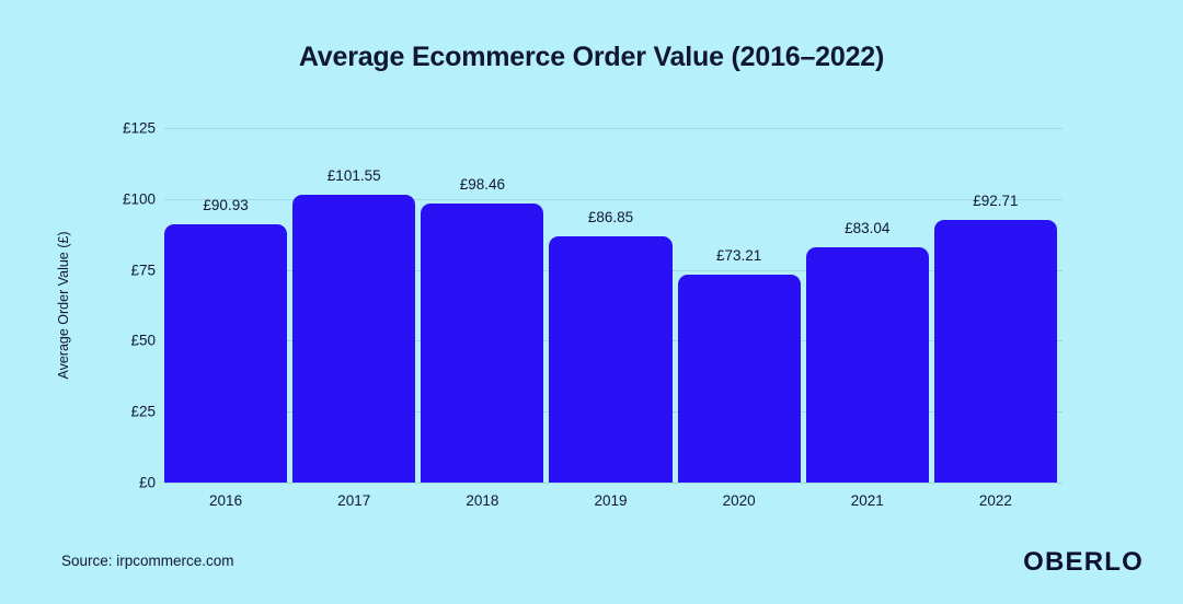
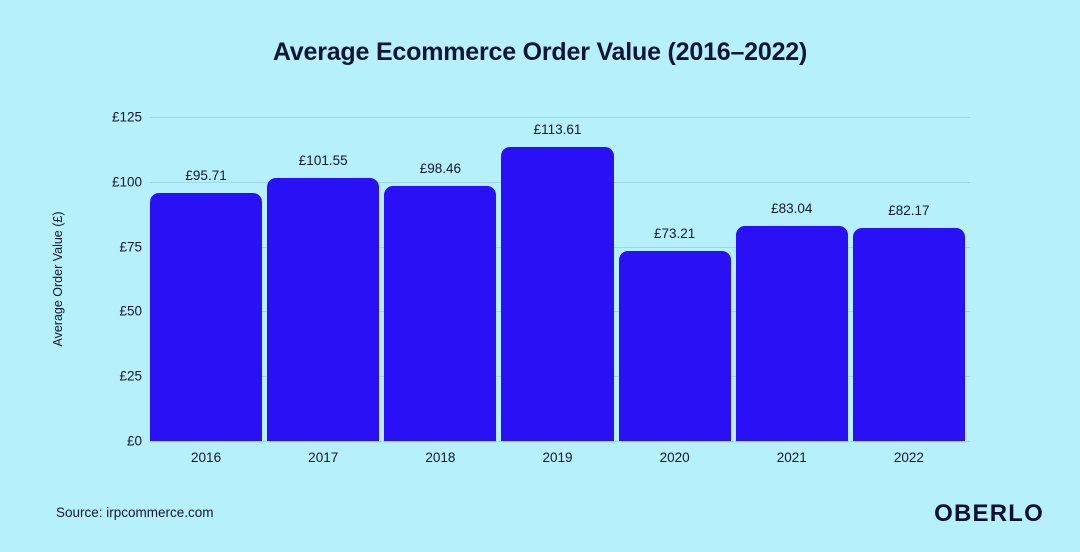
2016: £90.93 -> £95.71
2019: £86.85 -> £113.61
2022: £92.71 -> £82.17
